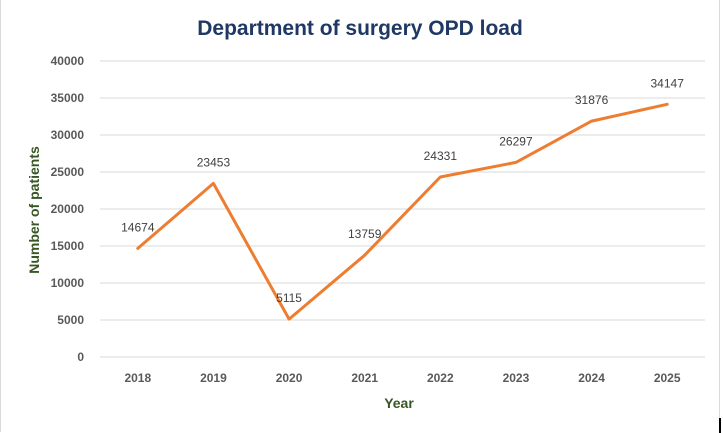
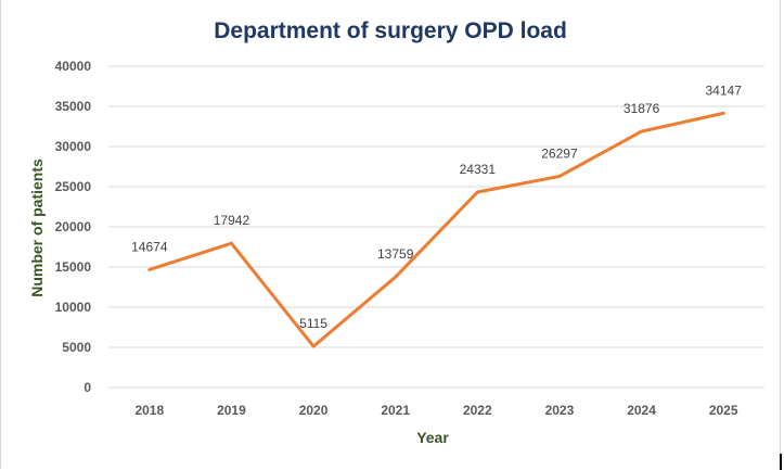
2019: 23453 -> 17942
